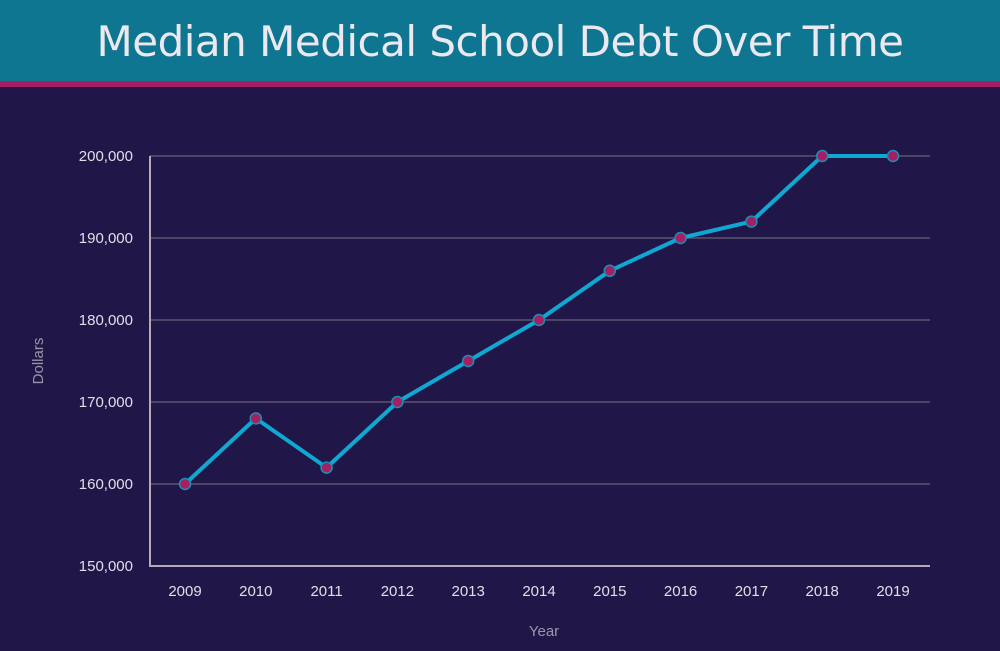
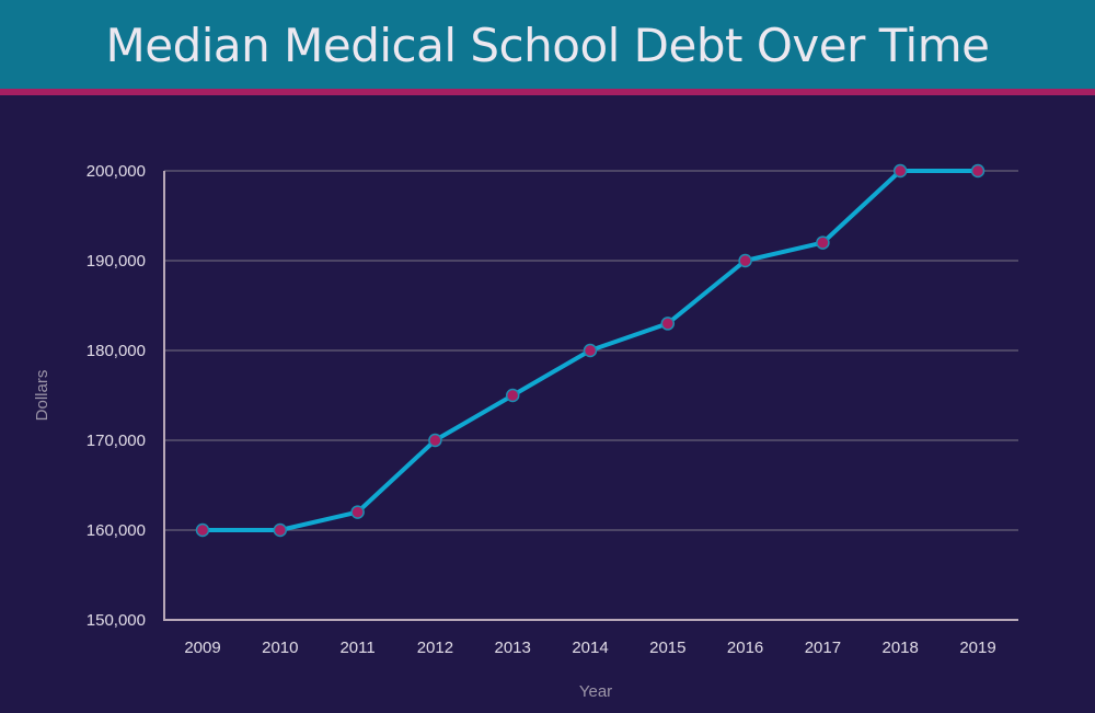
2010: 168000 -> 160000
2015: 186000 -> 183000
